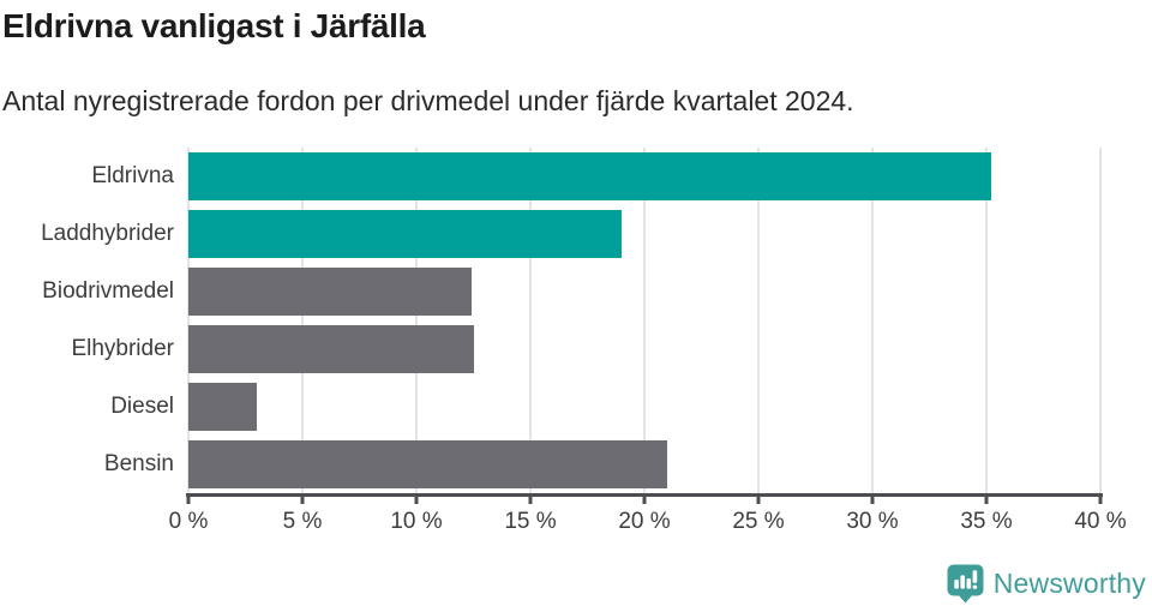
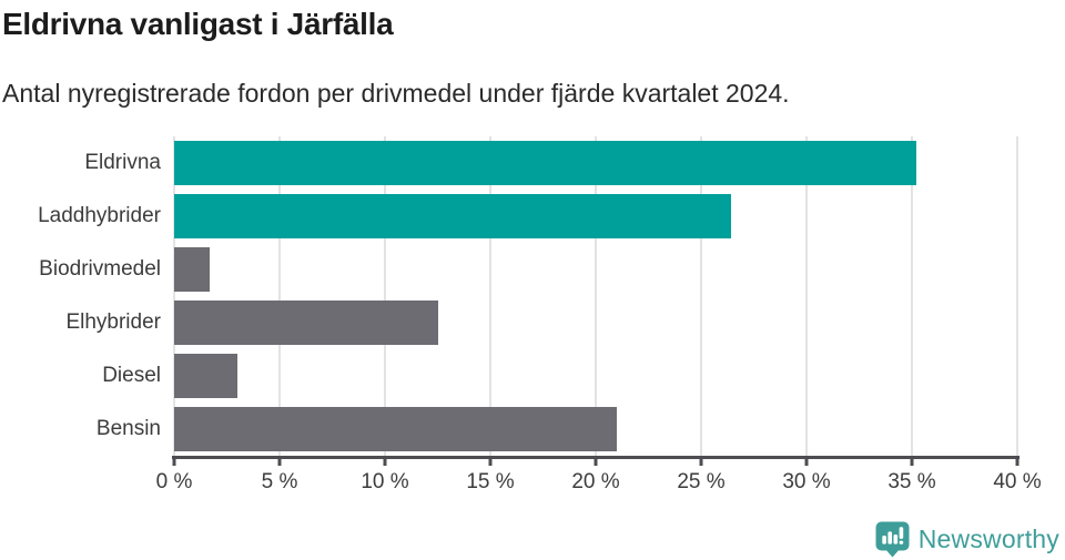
Laddhybrider: 19.0% -> 26.4%
Biodrivmedel: 12.4% -> 1.7%
